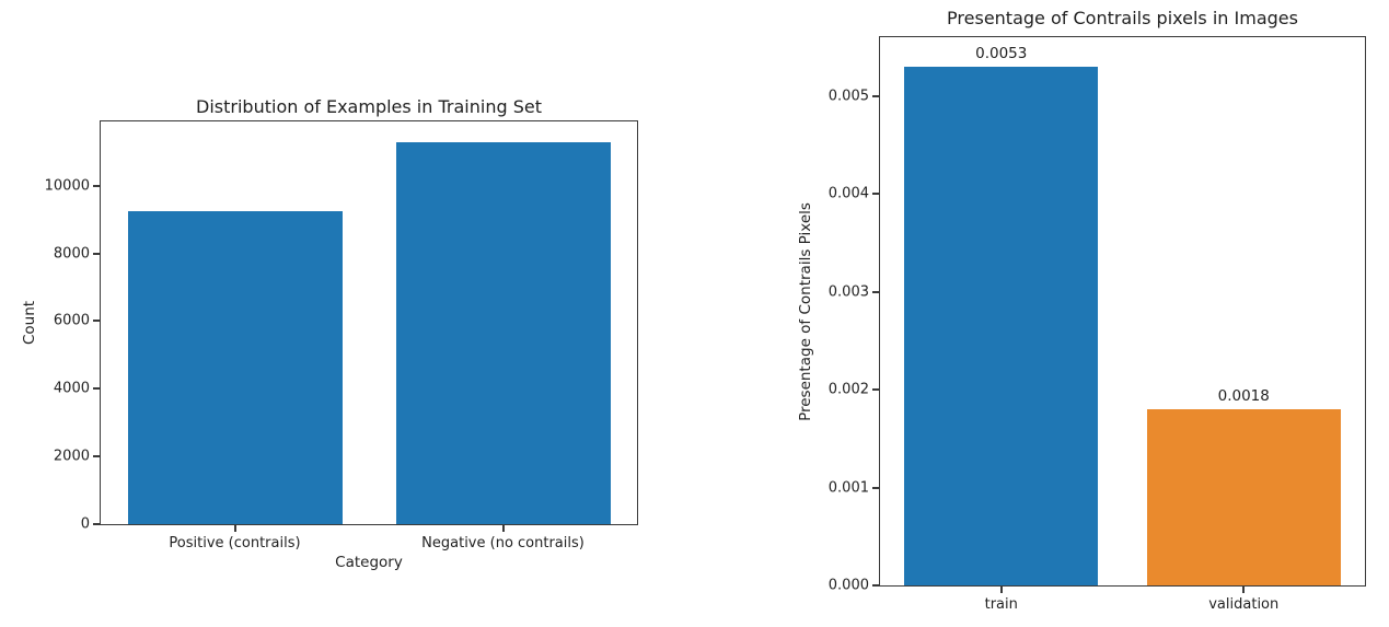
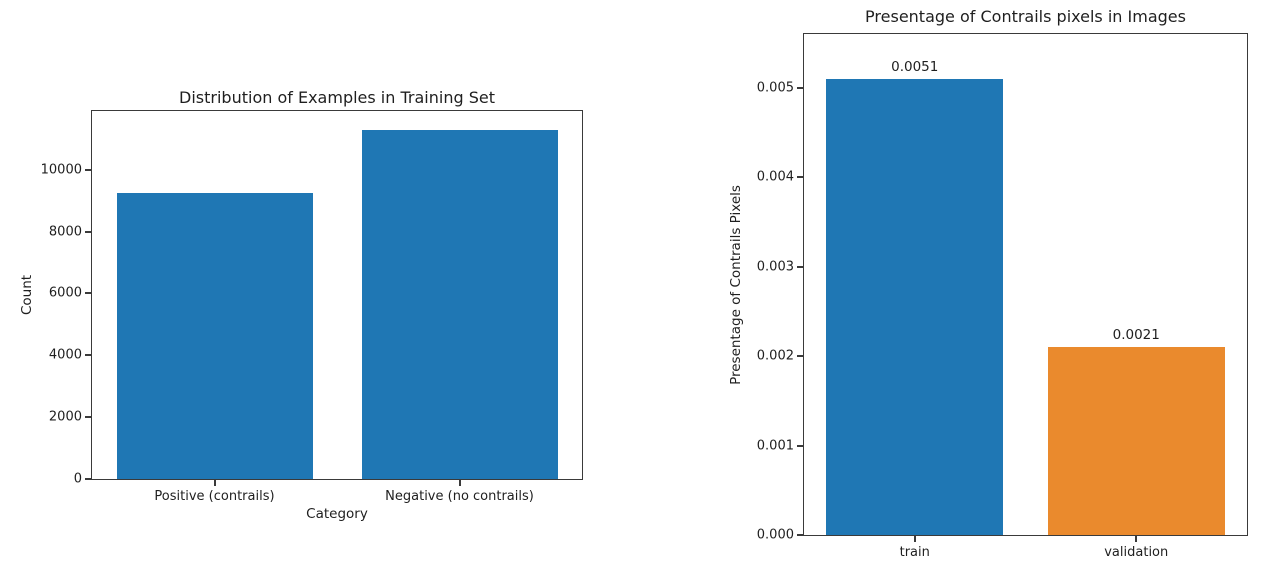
Presentage of Contrails pixels in Images/train: 0.0053 -> 0.0051
Presentage of Contrails pixels in Images/validation: 0.0018 -> 0.0021
